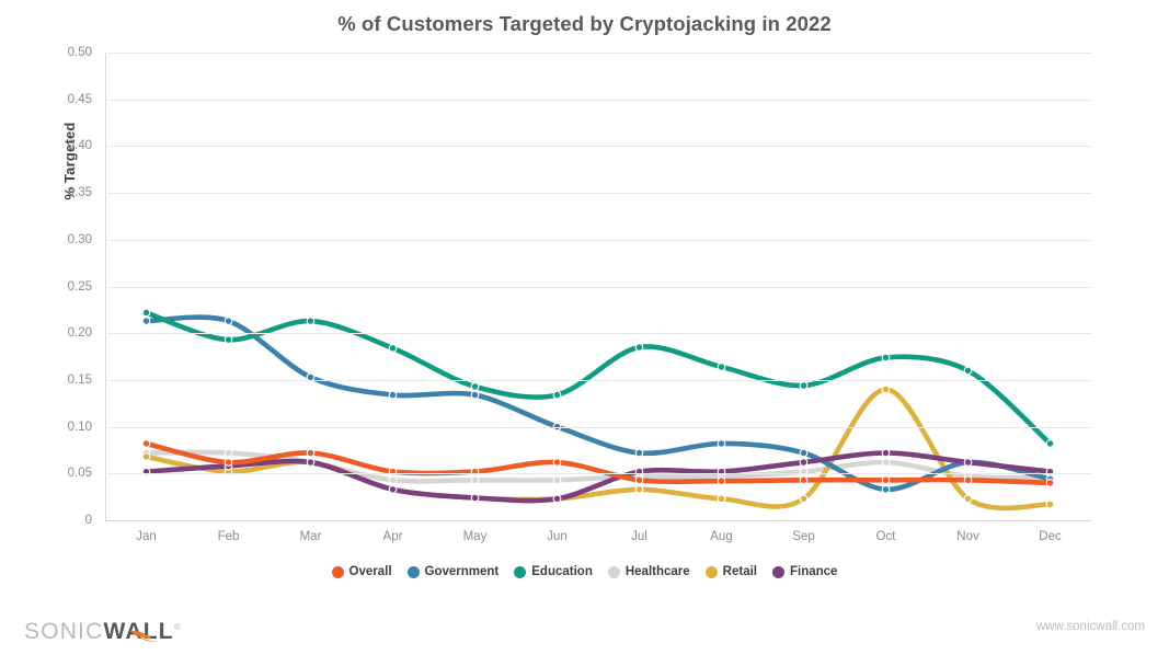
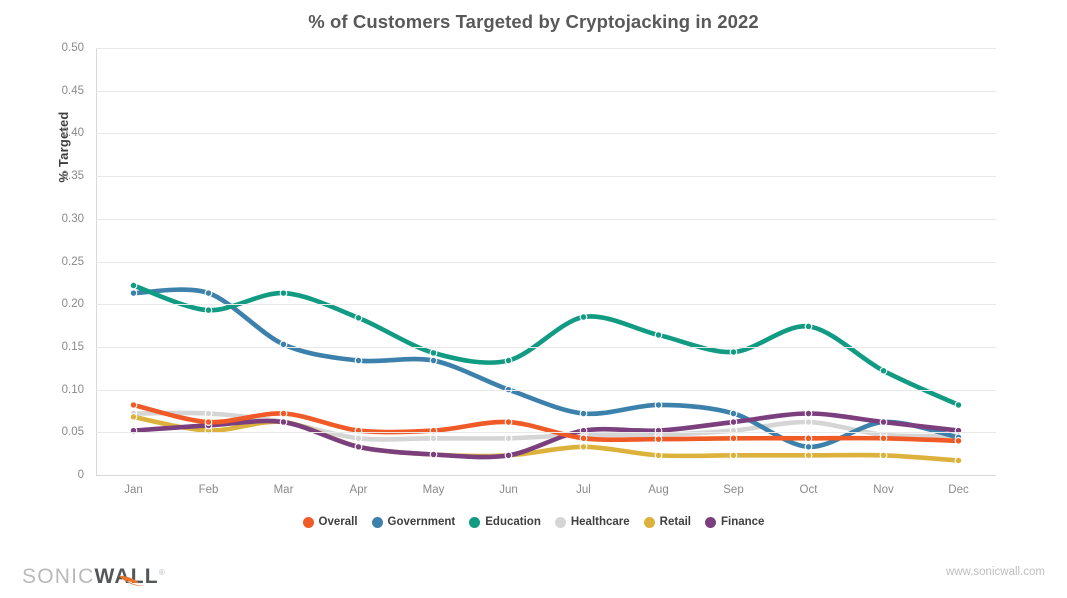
Retail/Oct: 0.14 -> 0.02
Education/Nov: 0.16 -> 0.12
